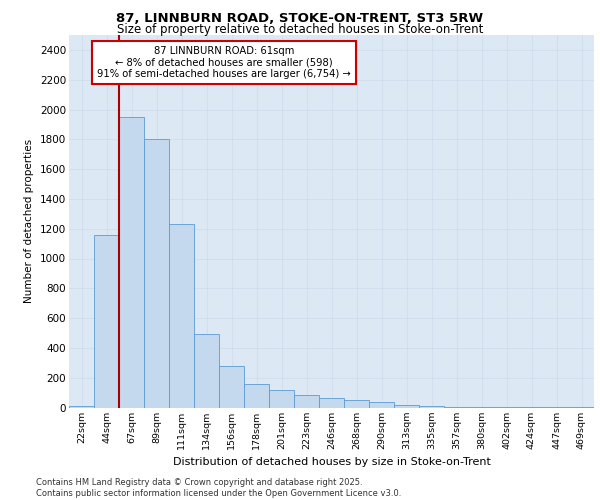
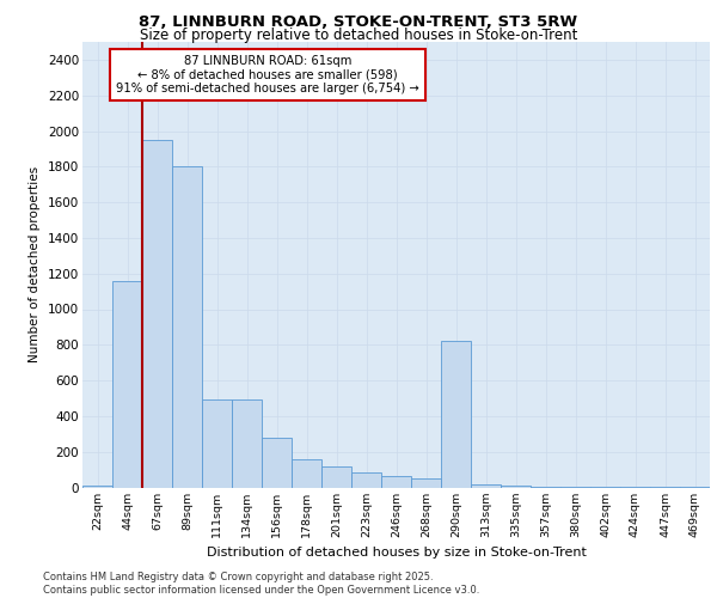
111sqm: 1230 -> 490
290sqm: 40 -> 820
